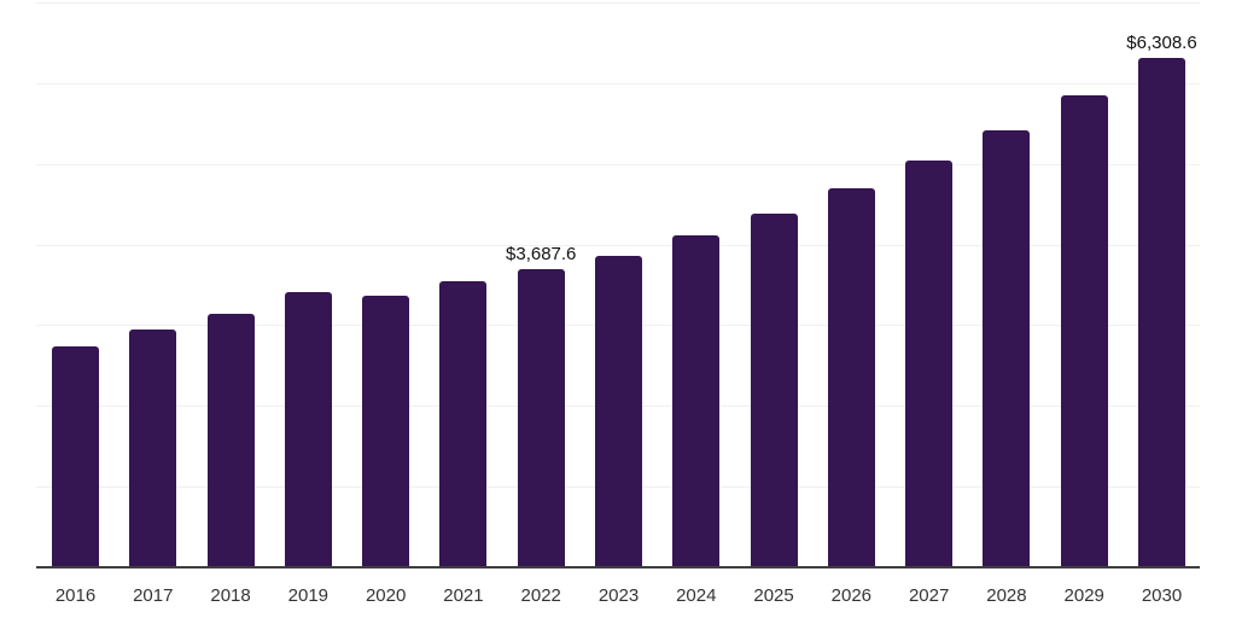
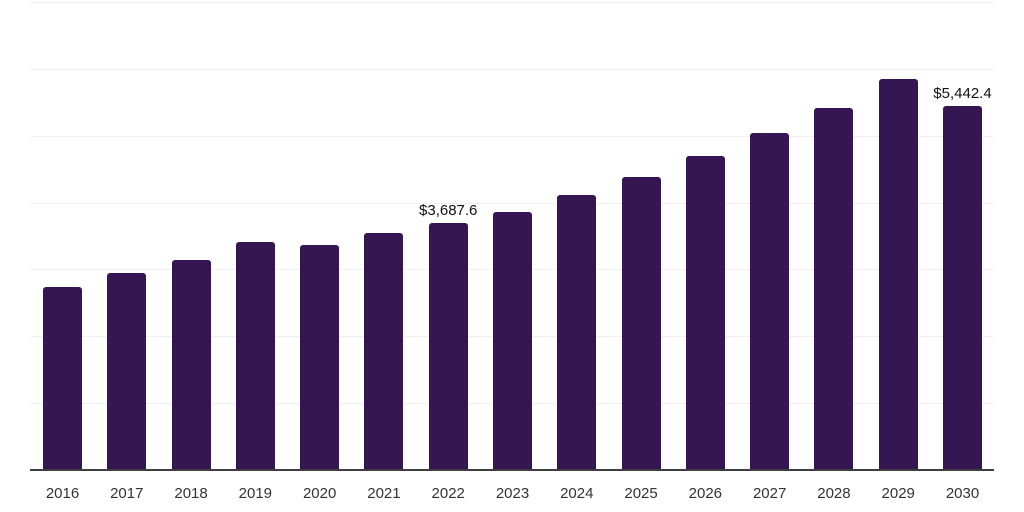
2030: $6,308.6 -> $5,442.4
